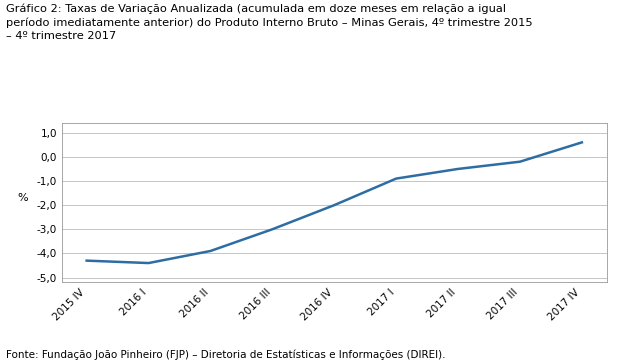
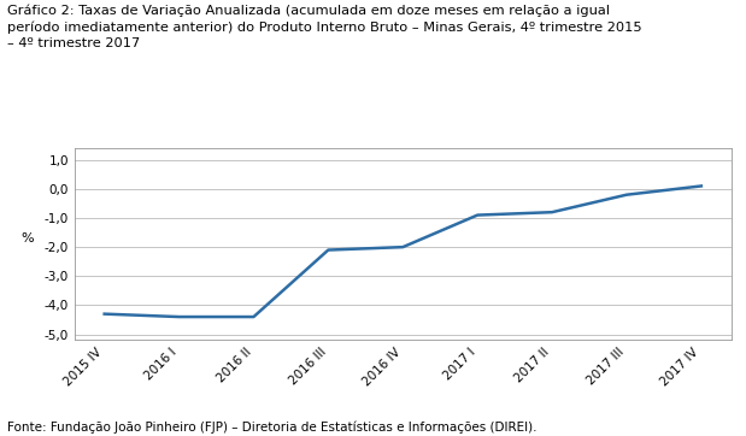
2016 II: -3,9 -> -4,4
2016 III: -3,0 -> -2,1
2017 II: -0,5 -> -0,8
2017 IV: 0,6 -> 0,1
